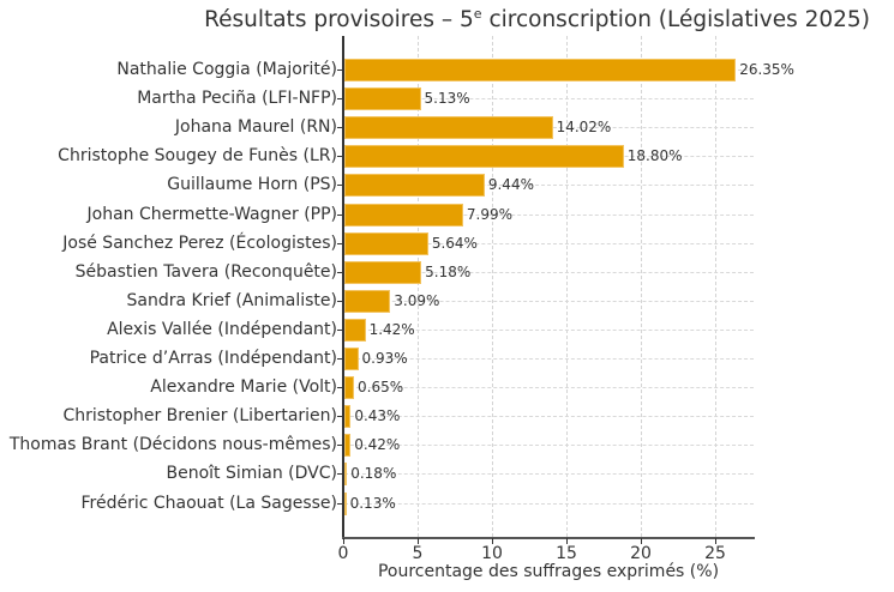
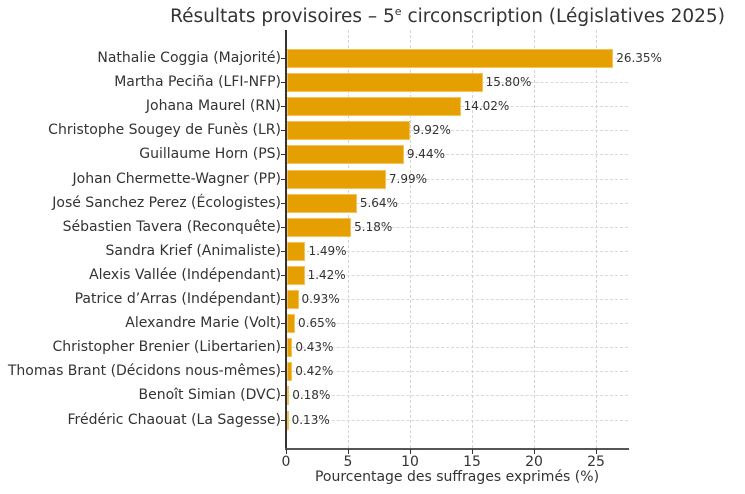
Martha Peciña (LFI-NFP): 5.13% -> 15.80%
Christophe Sougey de Funès (LR): 18.80% -> 9.92%
Sandra Krief (Animaliste): 3.09% -> 1.49%
